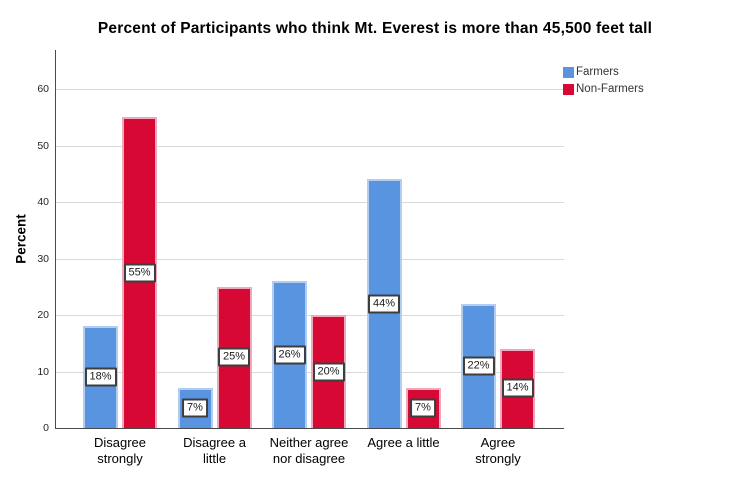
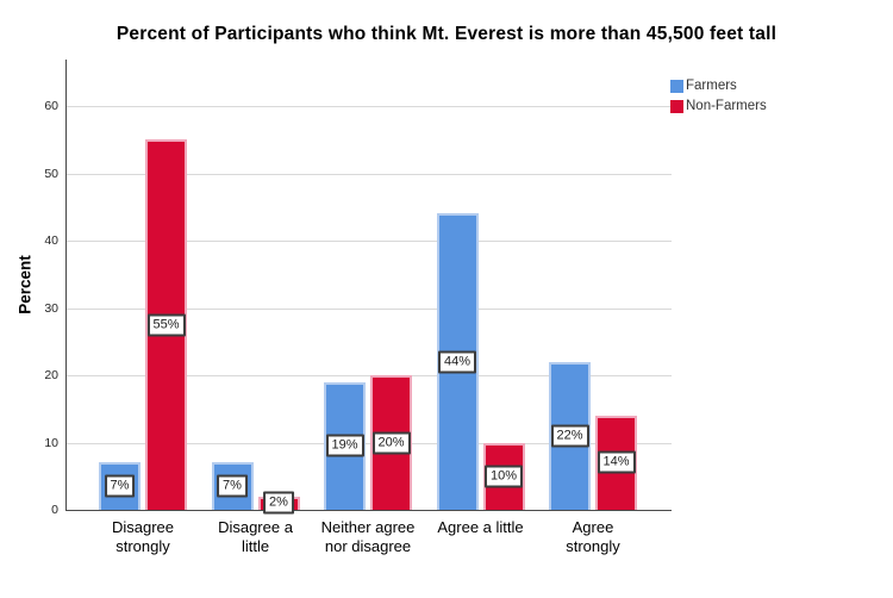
Farmers/Disagree strongly: 18% -> 7%
Non-Farmers/Disagree a little: 25% -> 2%
Farmers/Neither agree nor disagree: 26% -> 19%
Non-Farmers/Agree a little: 7% -> 10%
